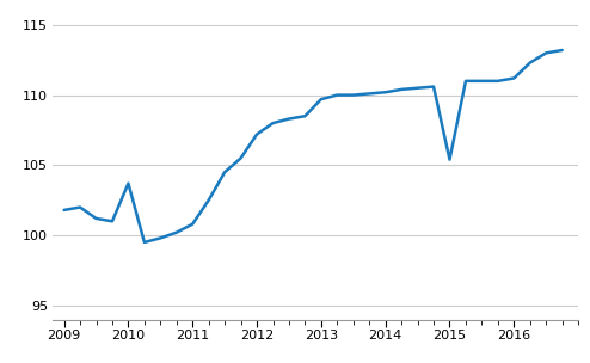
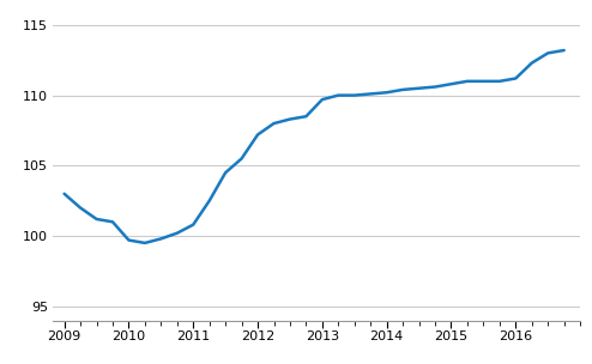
2009: 101.8 -> 103.0
2010: 103.7 -> 99.7
2015: 105.4 -> 110.8
